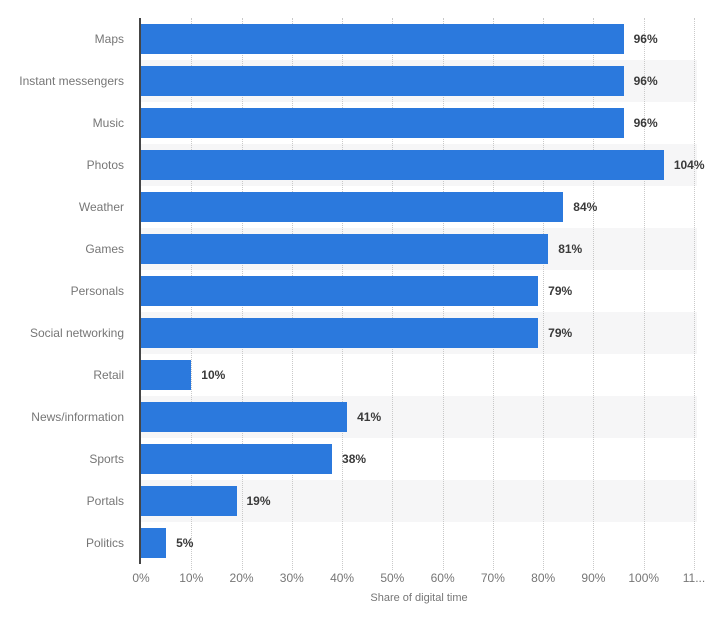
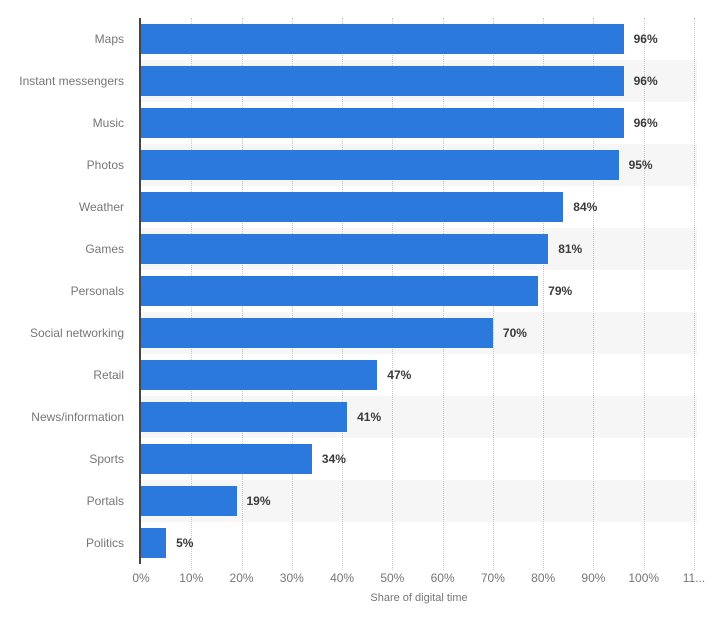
Photos: 104% -> 95%
Social networking: 79% -> 70%
Retail: 10% -> 47%
Sports: 38% -> 34%
